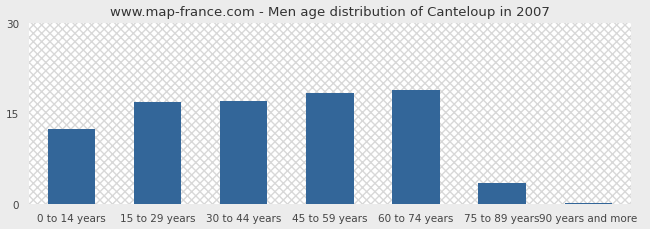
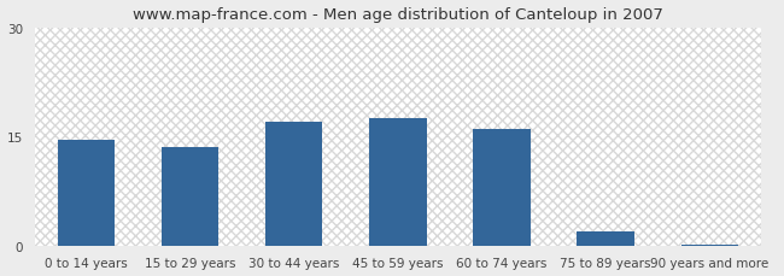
0 to 14 years: 12.4 -> 14.5
15 to 29 years: 16.8 -> 13.5
45 to 59 years: 18.4 -> 17.5
60 to 74 years: 18.8 -> 16.0
75 to 89 years: 3.4 -> 2.0
